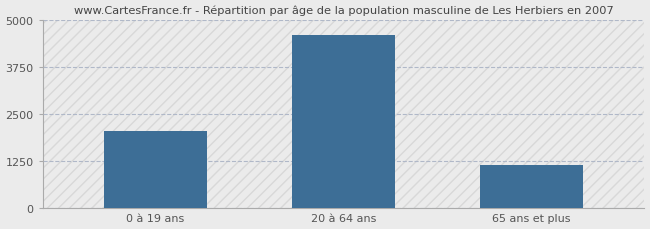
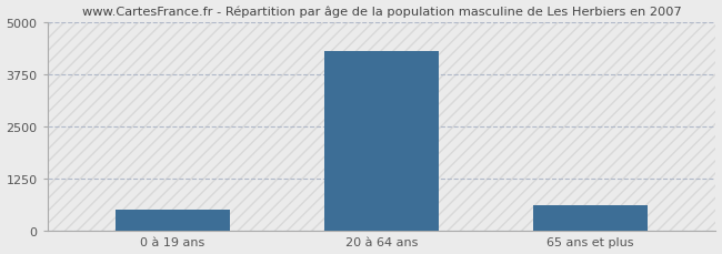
0 à 19 ans: 2050 -> 500
20 à 64 ans: 4600 -> 4300
65 ans et plus: 1150 -> 600
